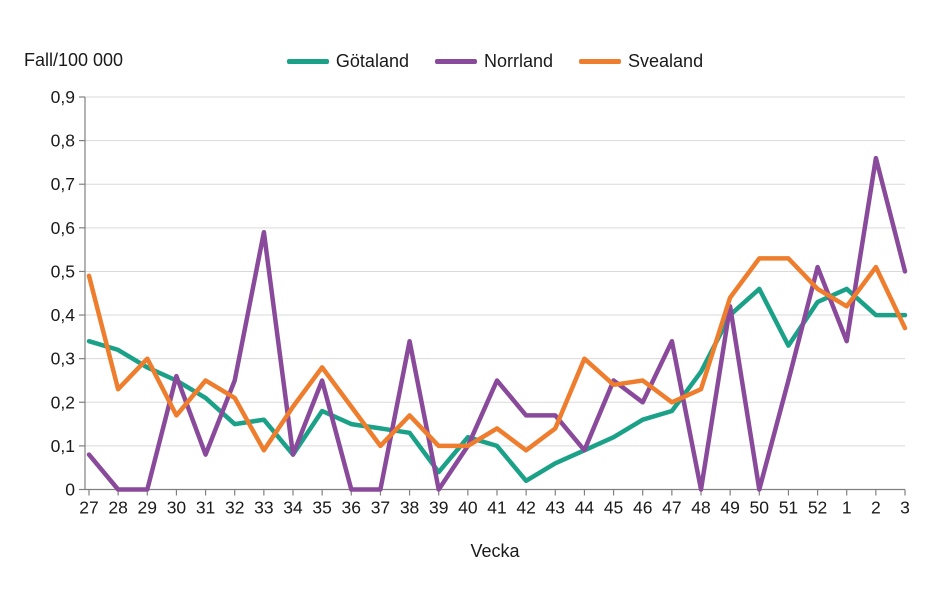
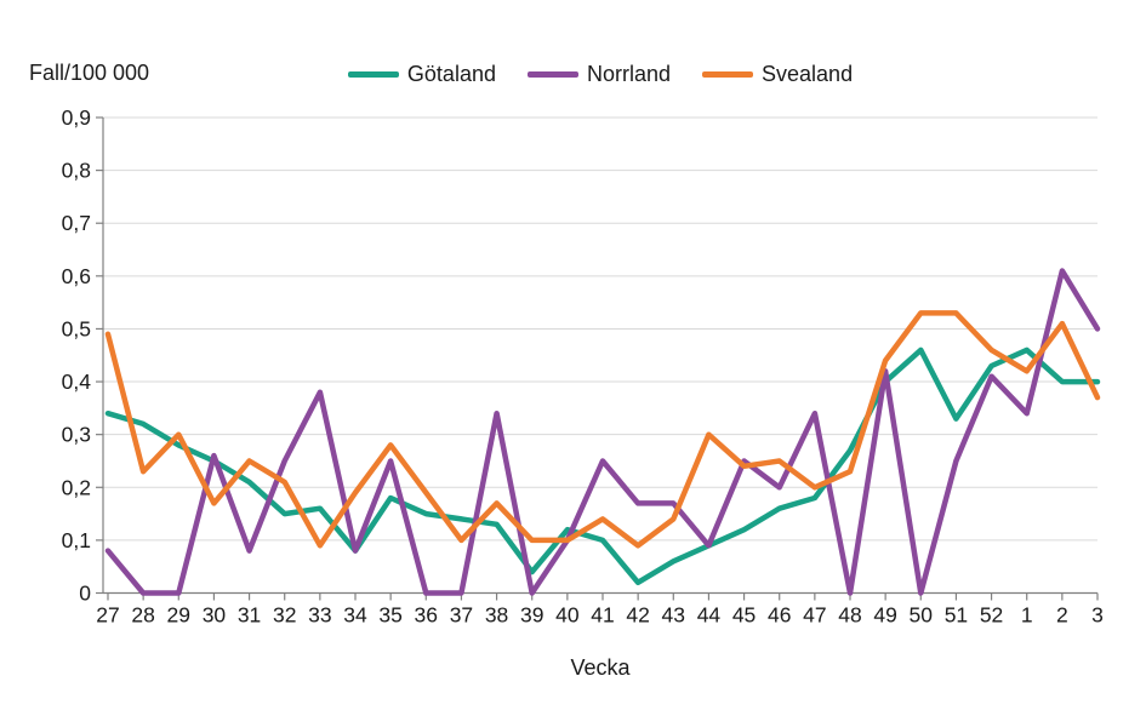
Norrland/33: 0,59 -> 0,38
Norrland/52: 0,51 -> 0,41
Norrland/2: 0,76 -> 0,61
